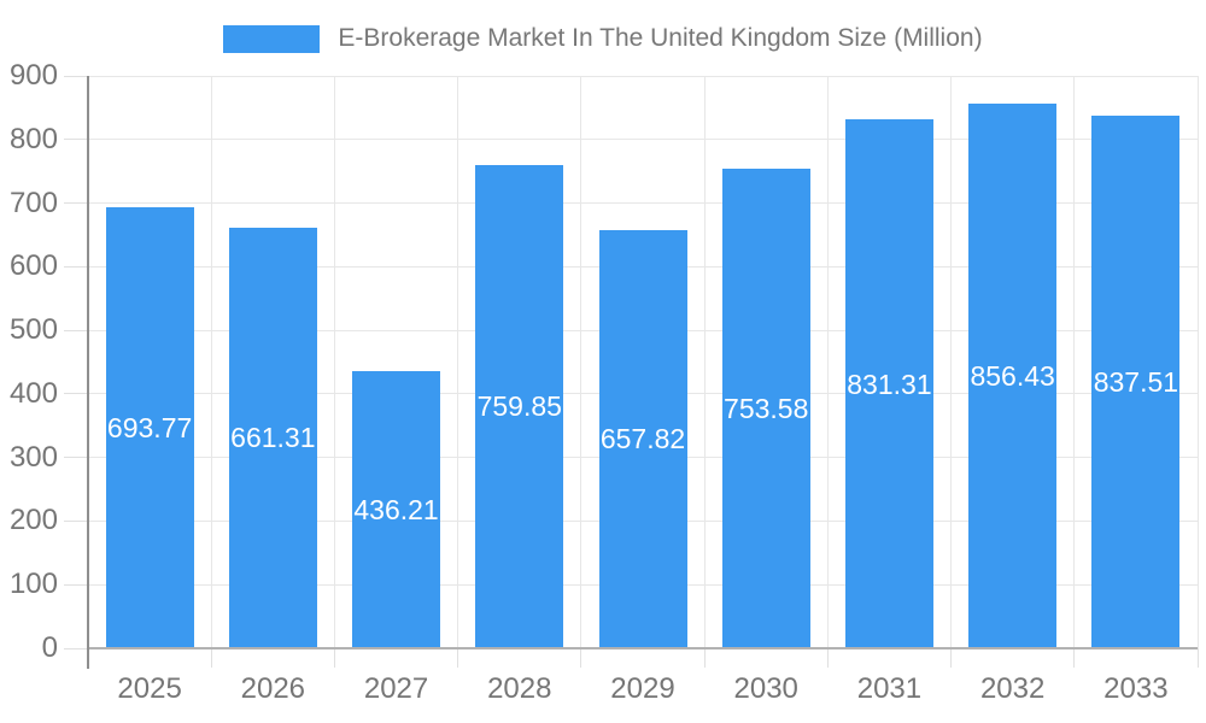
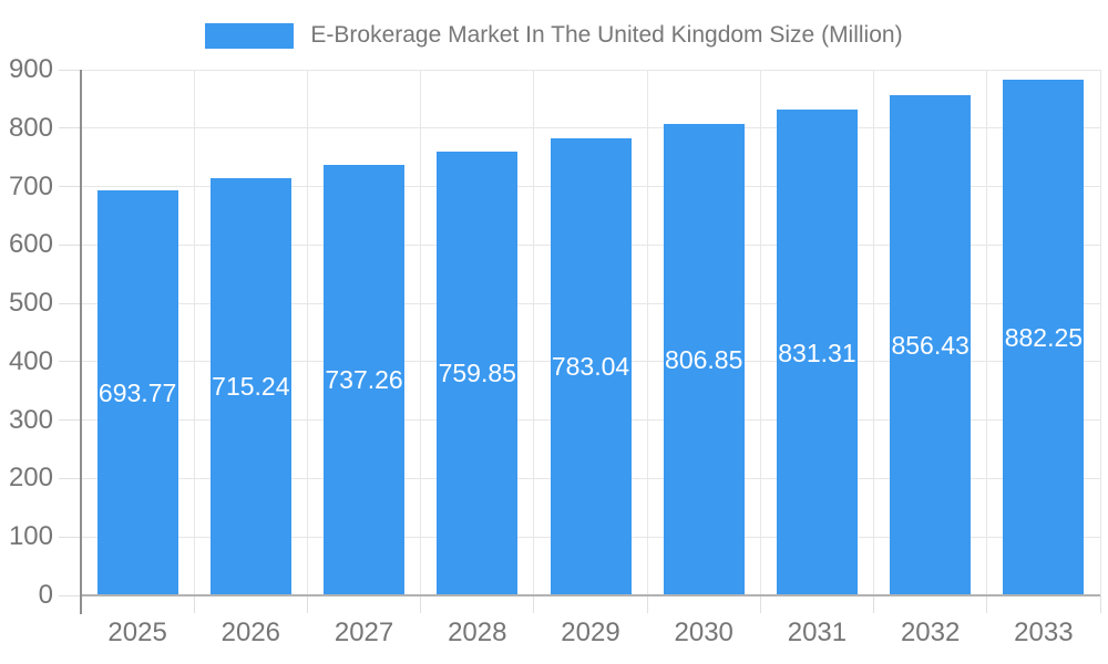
2026: 661.31 -> 715.24
2027: 436.21 -> 737.26
2029: 657.82 -> 783.04
2030: 753.58 -> 806.85
2033: 837.51 -> 882.25
